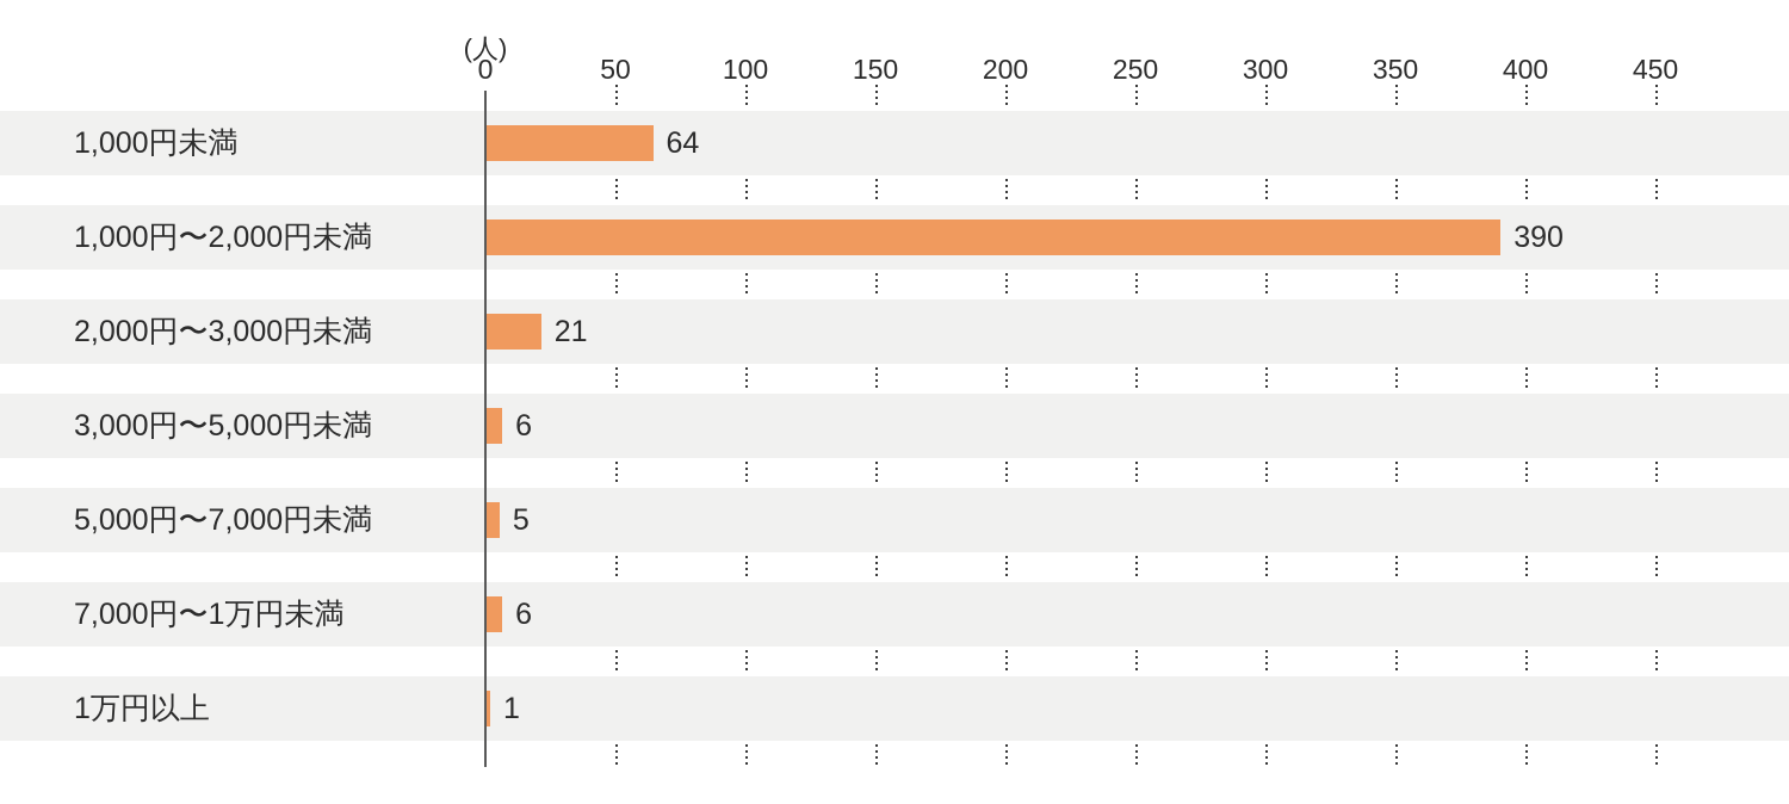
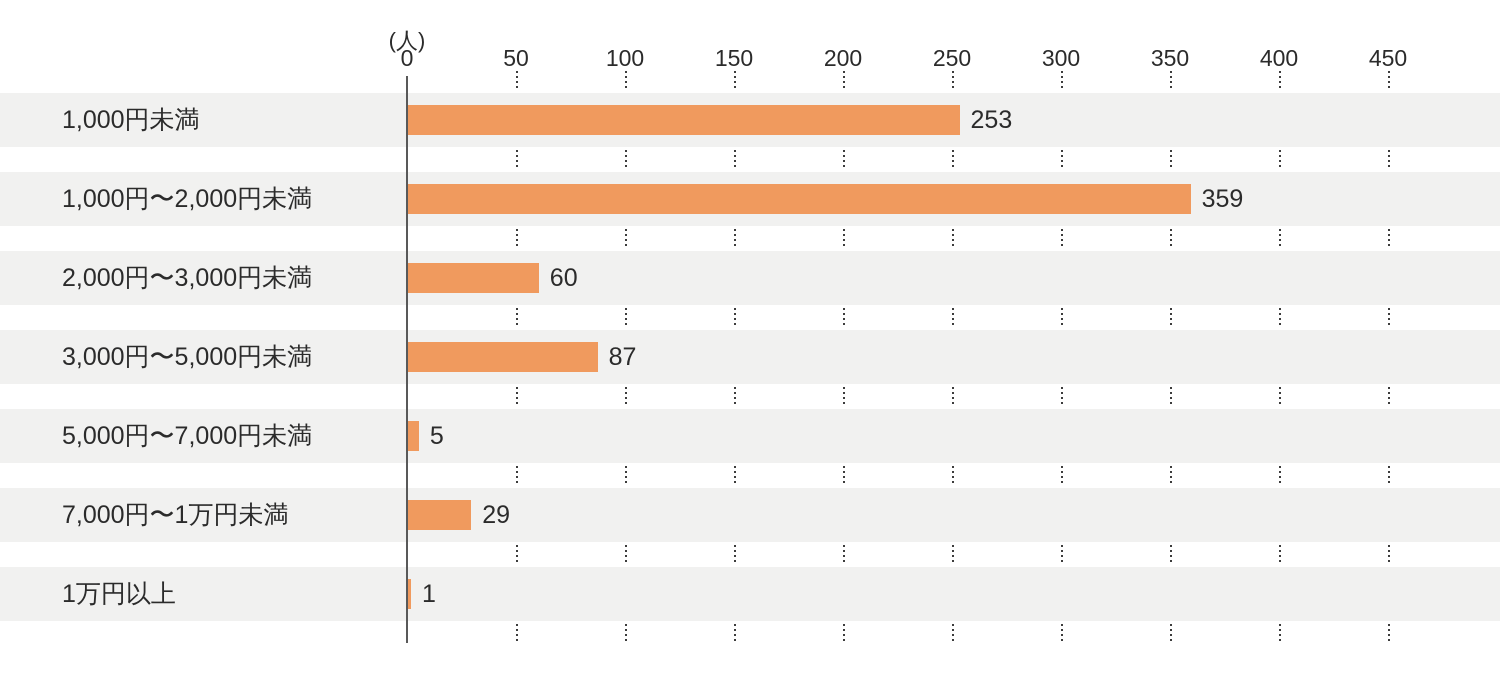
1,000円未満: 64 -> 253
1,000円〜2,000円未満: 390 -> 359
2,000円〜3,000円未満: 21 -> 60
3,000円〜5,000円未満: 6 -> 87
7,000円〜1万円未満: 6 -> 29
